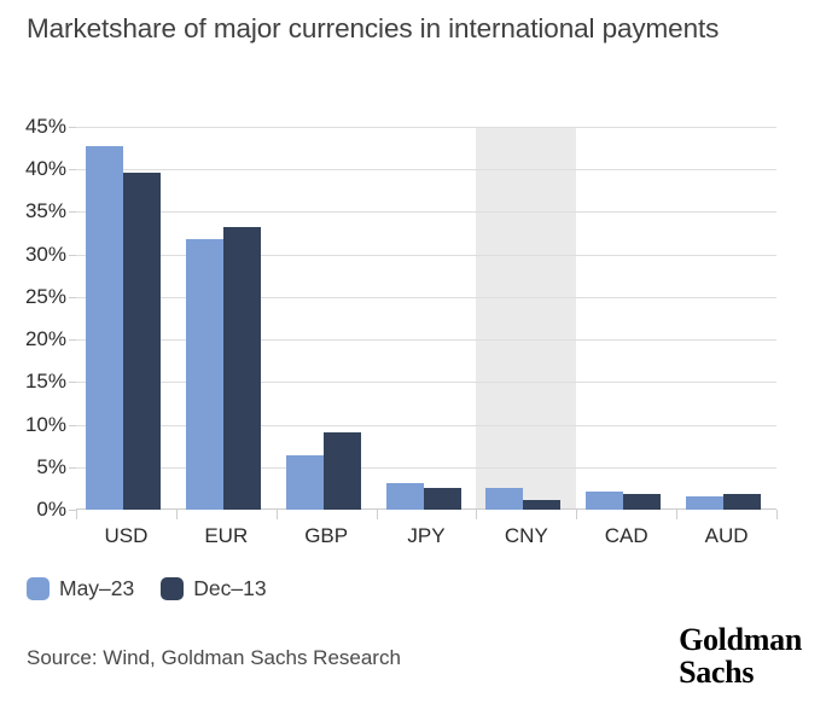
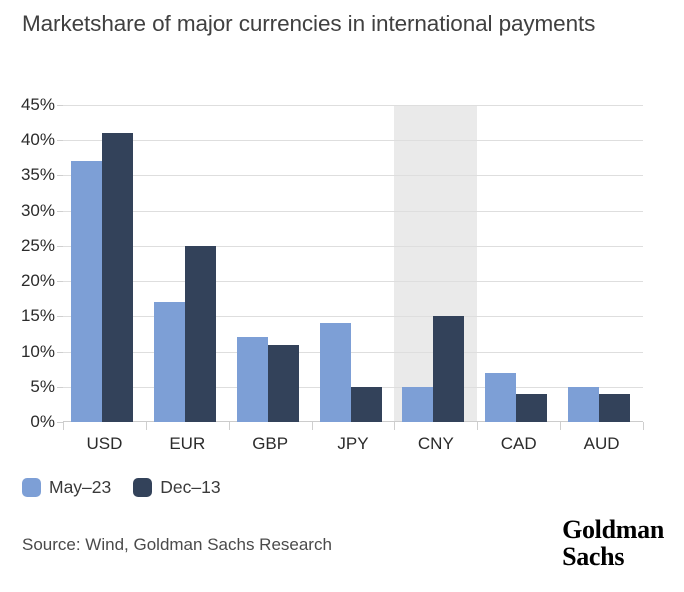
May–23/USD: 43% -> 37%
Dec–13/USD: 40% -> 41%
May–23/EUR: 32% -> 17%
Dec–13/EUR: 33% -> 25%
May–23/GBP: 6% -> 12%
Dec–13/GBP: 9% -> 11%
May–23/JPY: 3% -> 14%
Dec–13/JPY: 2% -> 5%
May–23/CNY: 2% -> 5%
Dec–13/CNY: 1% -> 15%
May–23/CAD: 2% -> 7%
Dec–13/CAD: 2% -> 4%
May–23/AUD: 2% -> 5%
Dec–13/AUD: 2% -> 4%
